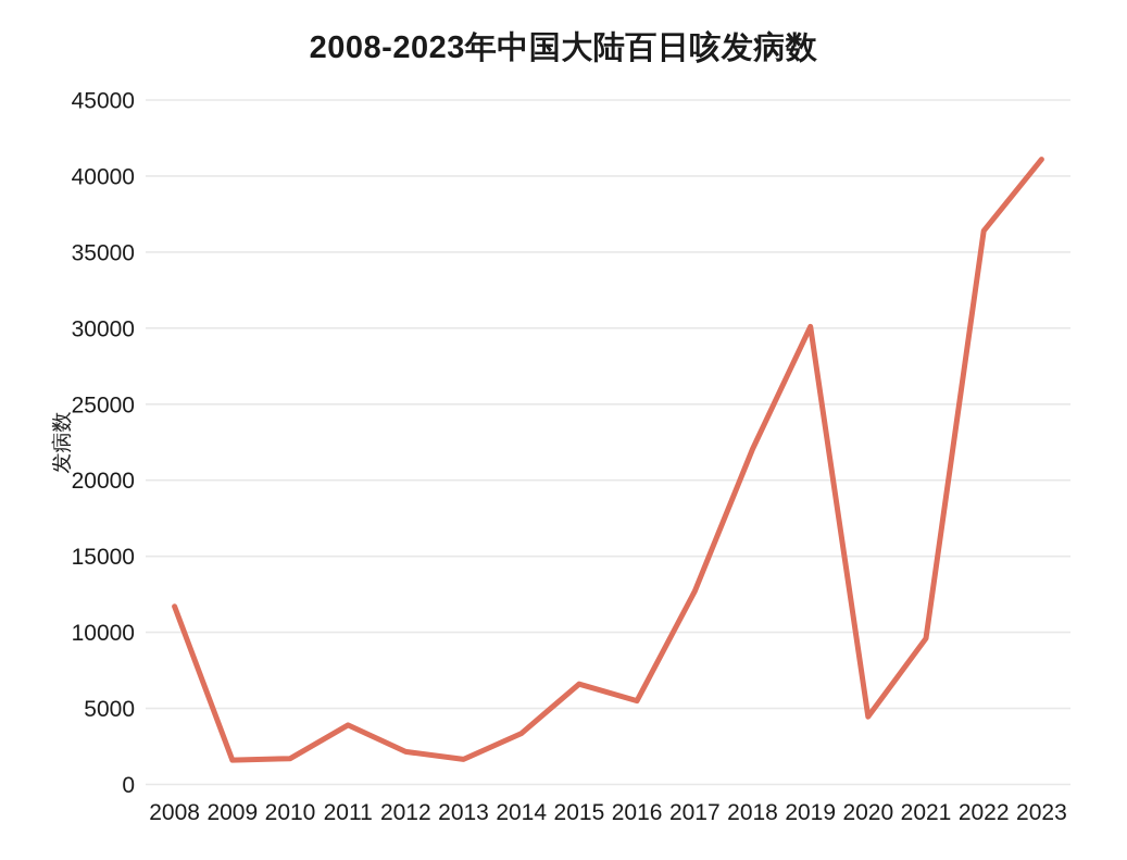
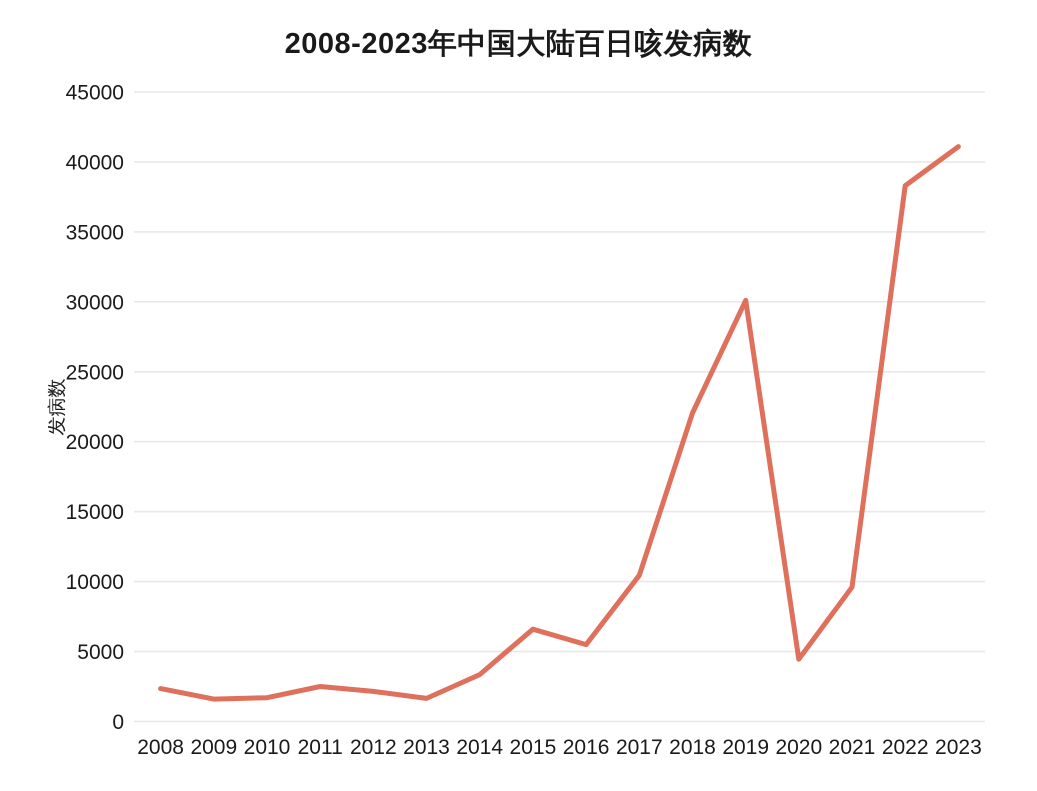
2008: 11700 -> 2400
2011: 3900 -> 2500
2017: 12700 -> 10400
2022: 36400 -> 38300
